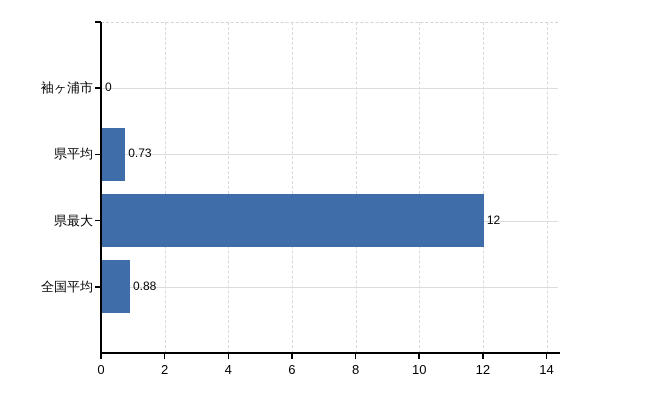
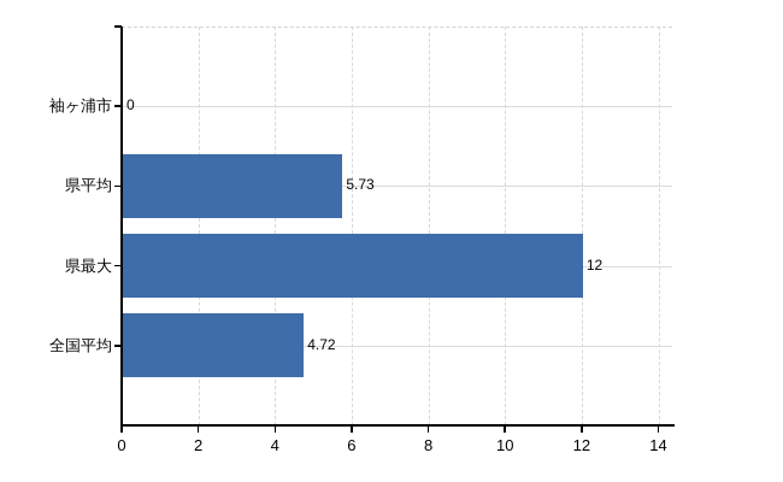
県平均: 0.73 -> 5.73
全国平均: 0.88 -> 4.72
